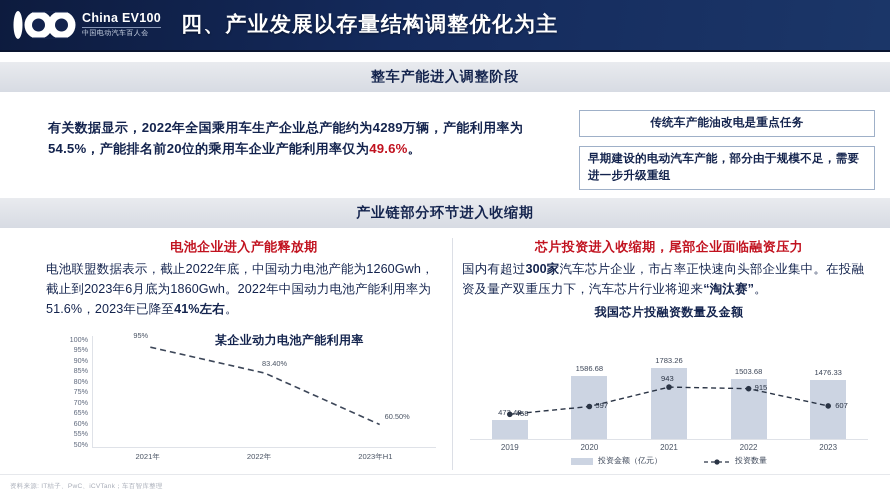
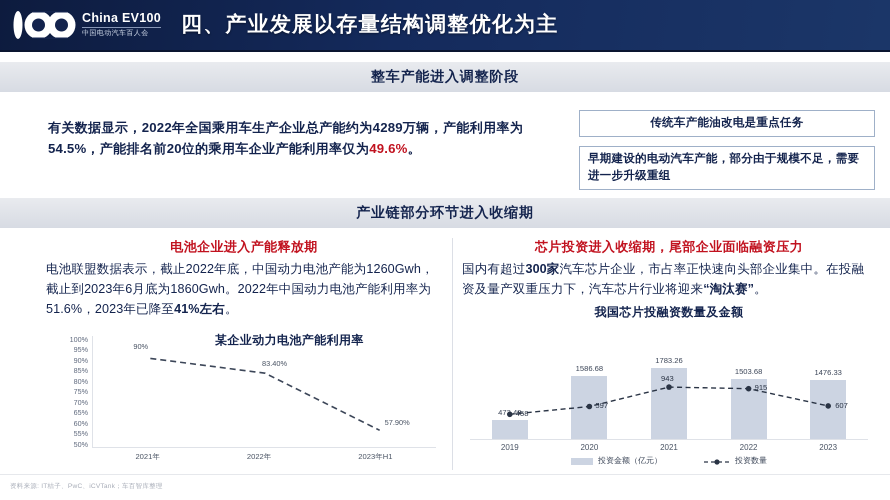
某企业动力电池产能利用率/2021年: 95% -> 90%
某企业动力电池产能利用率/2023年H1: 60.50% -> 57.90%
